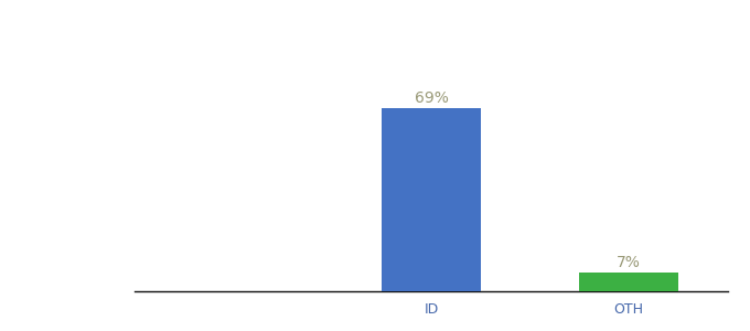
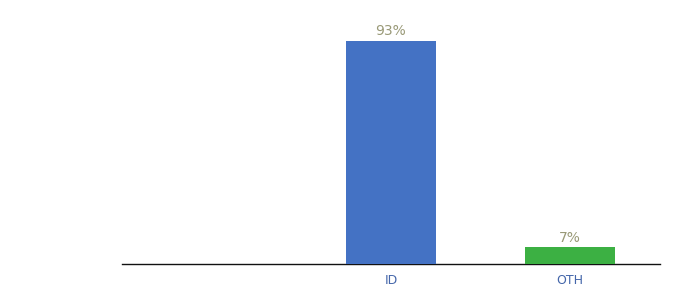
ID: 69% -> 93%
